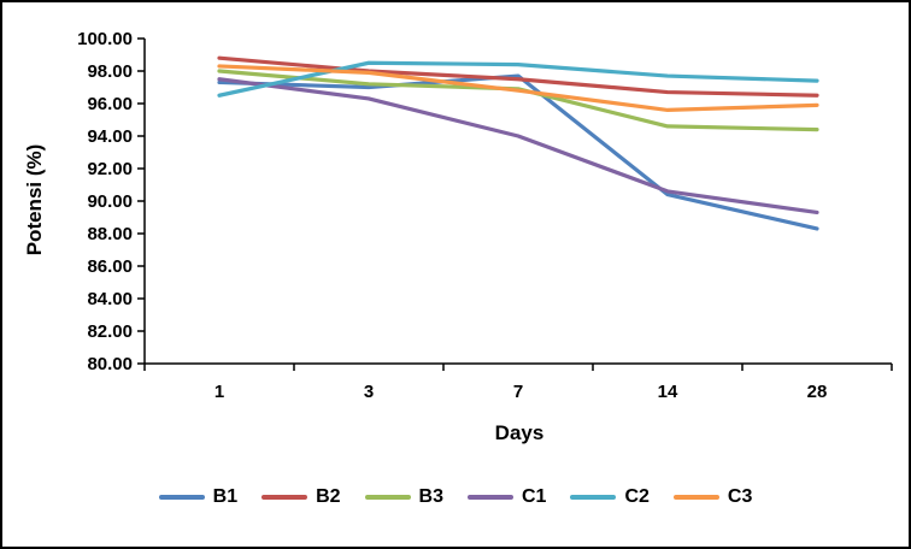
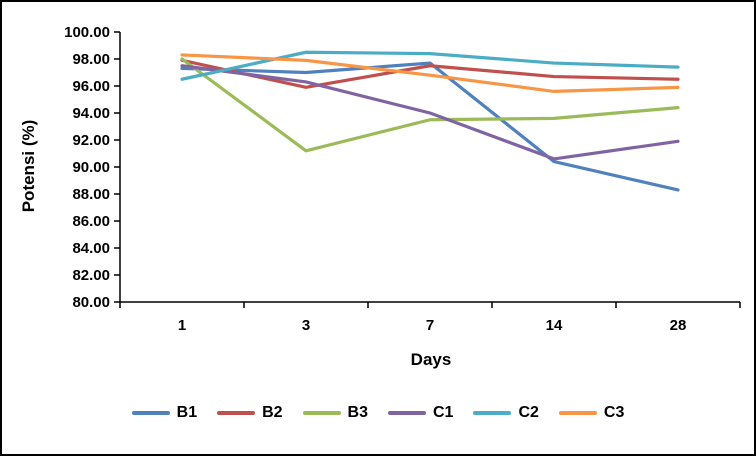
B2/1: 98.8 -> 97.9
B2/3: 98.0 -> 95.9
B3/3: 97.2 -> 91.2
B3/7: 96.9 -> 93.5
B3/14: 94.6 -> 93.6
C1/28: 89.3 -> 91.9
